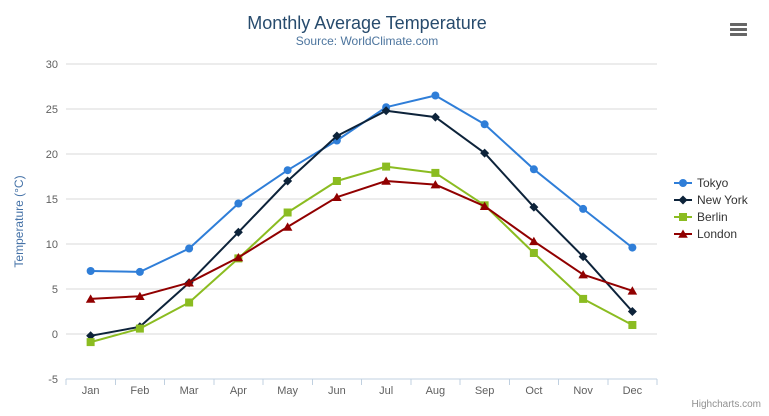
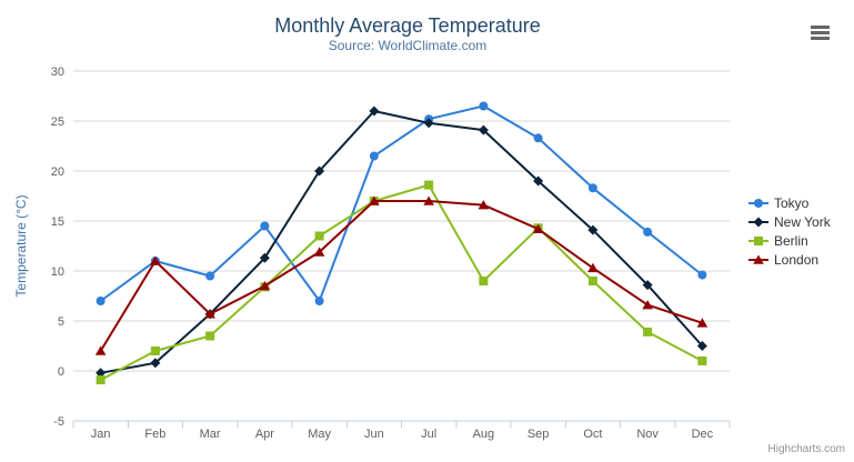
London/Jan: 4 -> 2
Tokyo/Feb: 7 -> 11
Berlin/Feb: 1 -> 2
London/Feb: 4 -> 11
Tokyo/May: 18 -> 7
New York/May: 17 -> 20
New York/Jun: 22 -> 26
London/Jun: 15 -> 17
Berlin/Aug: 18 -> 9
New York/Sep: 20 -> 19
